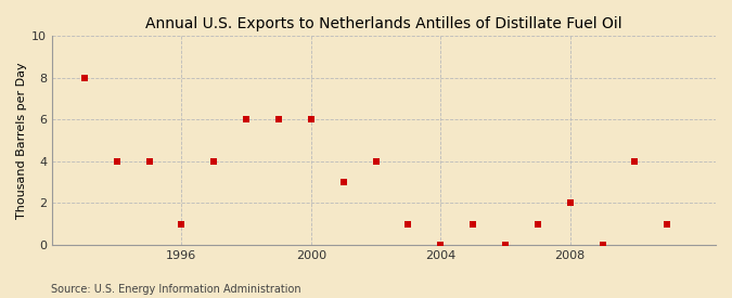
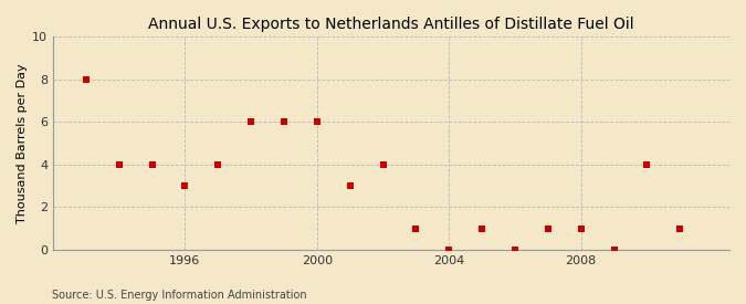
1996: 1 -> 3
2008: 2 -> 1
